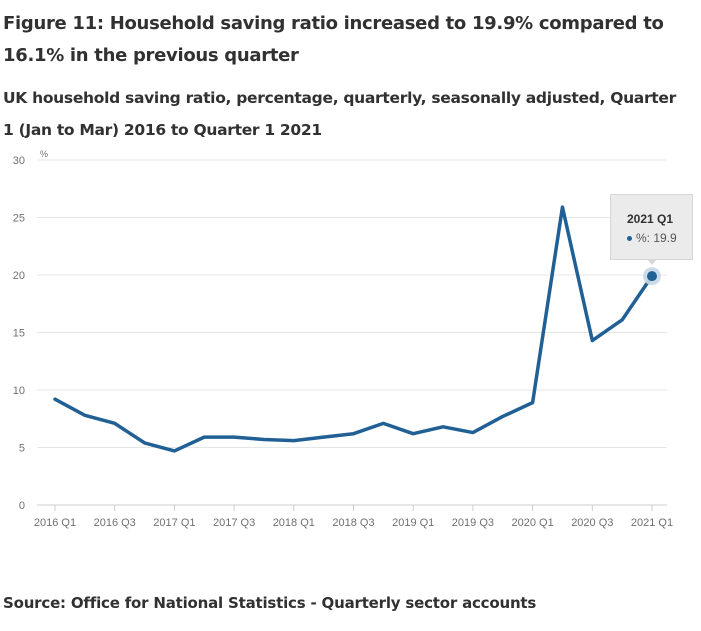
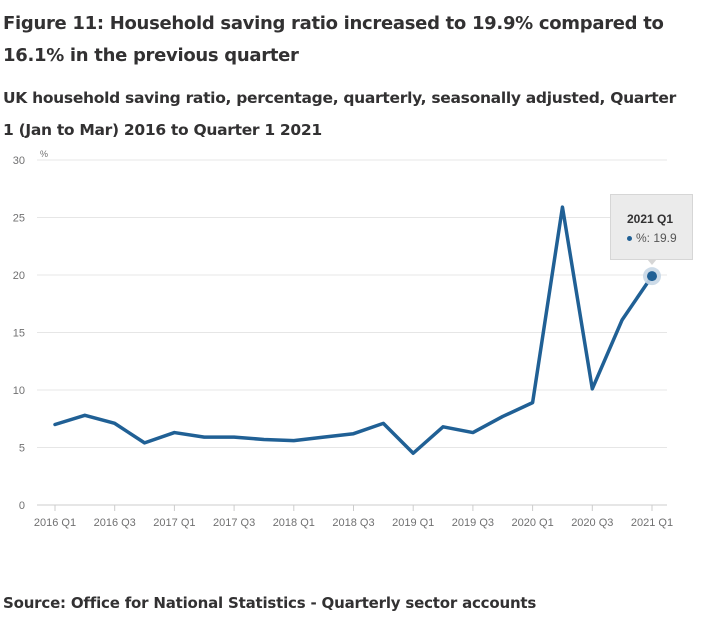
2016 Q1: 9.2 -> 7.0
2017 Q1: 4.7 -> 6.3
2019 Q1: 6.2 -> 4.5
2020 Q3: 14.3 -> 10.1
